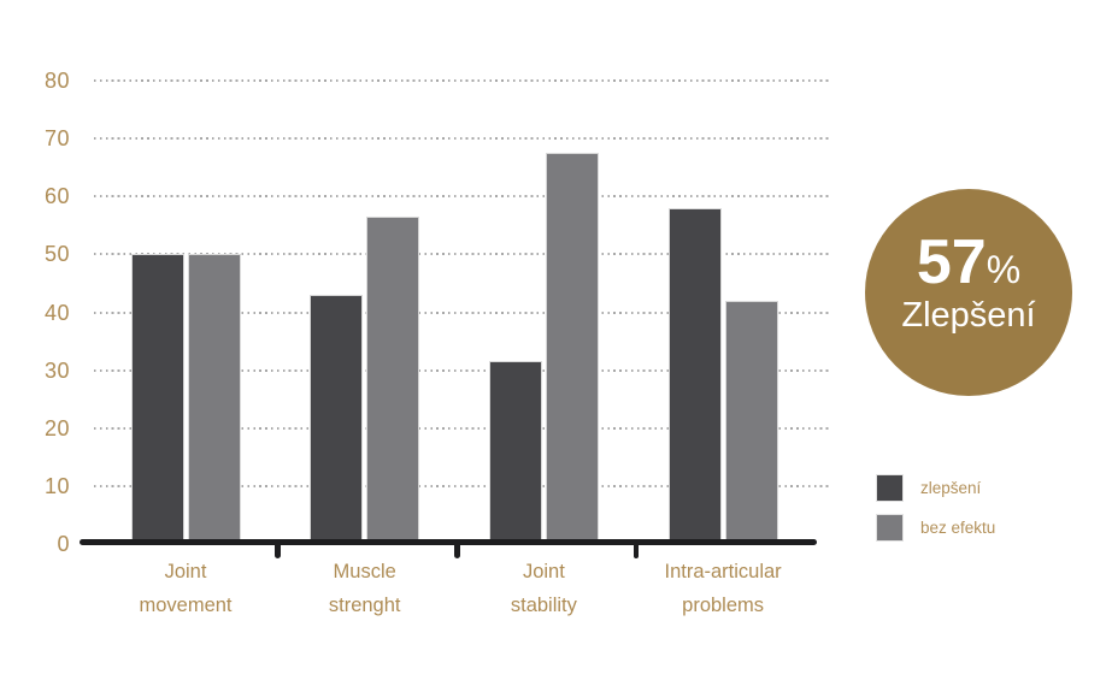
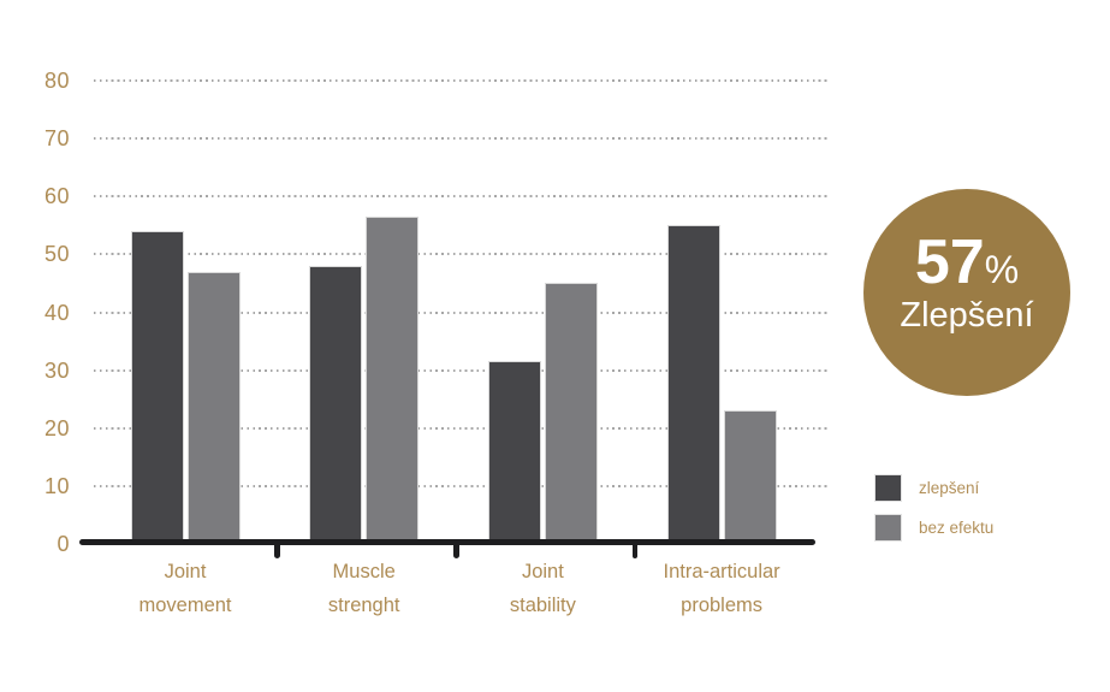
zlepšení/Joint movement: 50 -> 54
bez efektu/Joint movement: 50 -> 47
zlepšení/Muscle strenght: 43 -> 48
bez efektu/Joint stability: 68 -> 45
zlepšení/Intra-articular problems: 58 -> 55
bez efektu/Intra-articular problems: 42 -> 23
